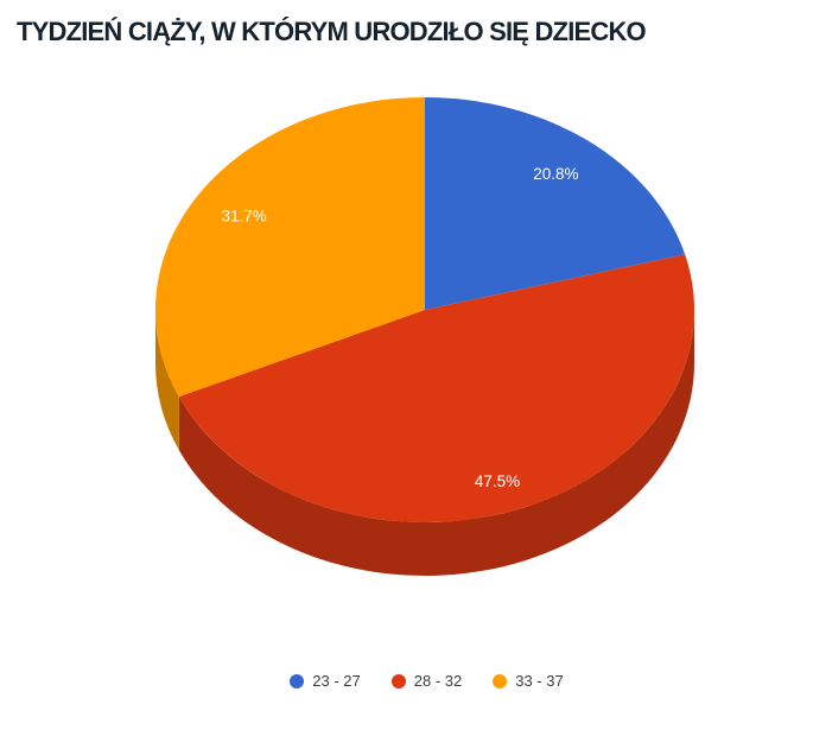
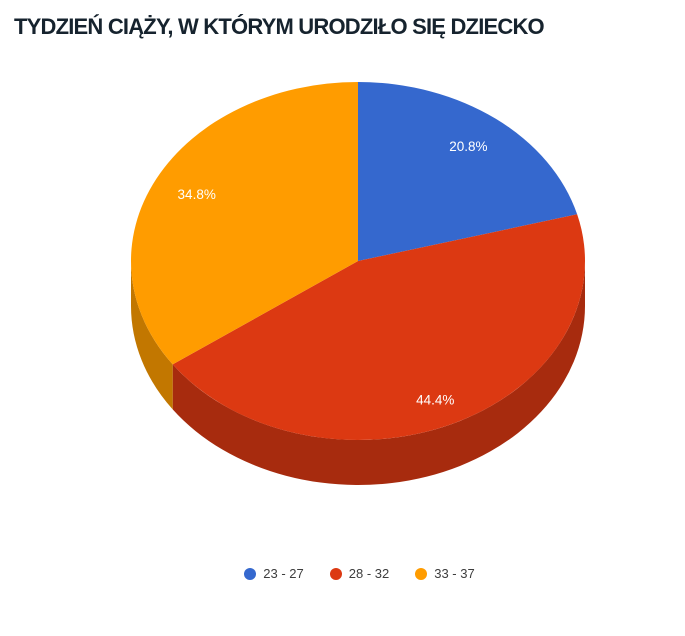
28 - 32: 47.5% -> 44.4%
33 - 37: 31.7% -> 34.8%
